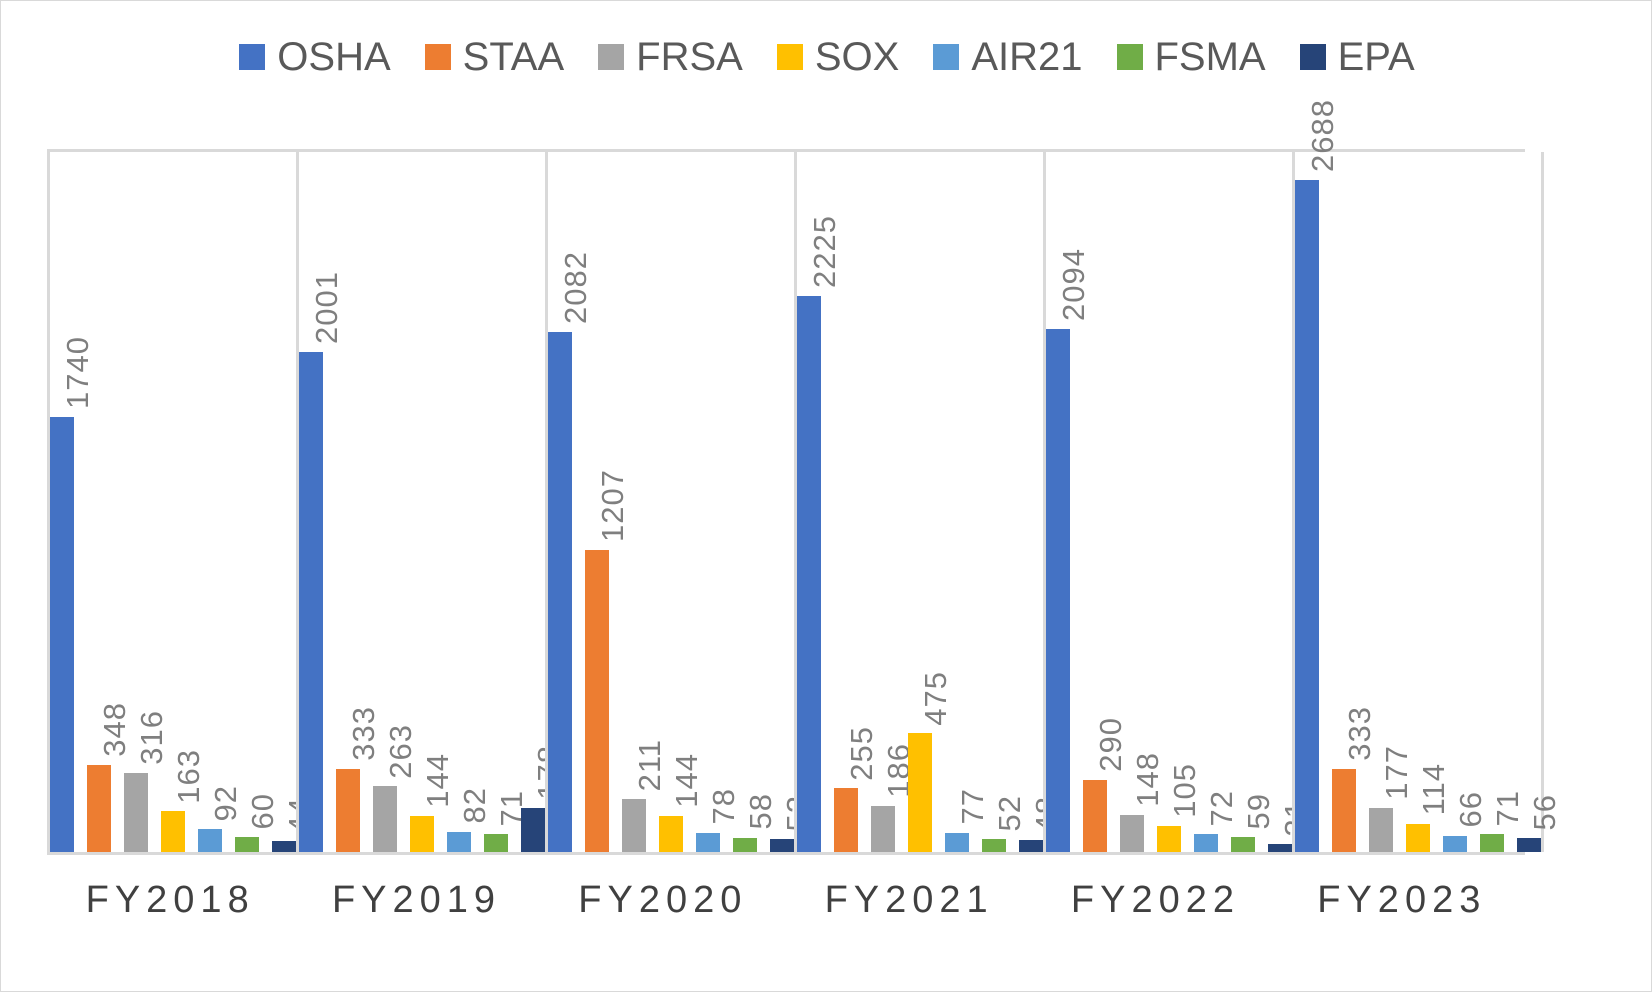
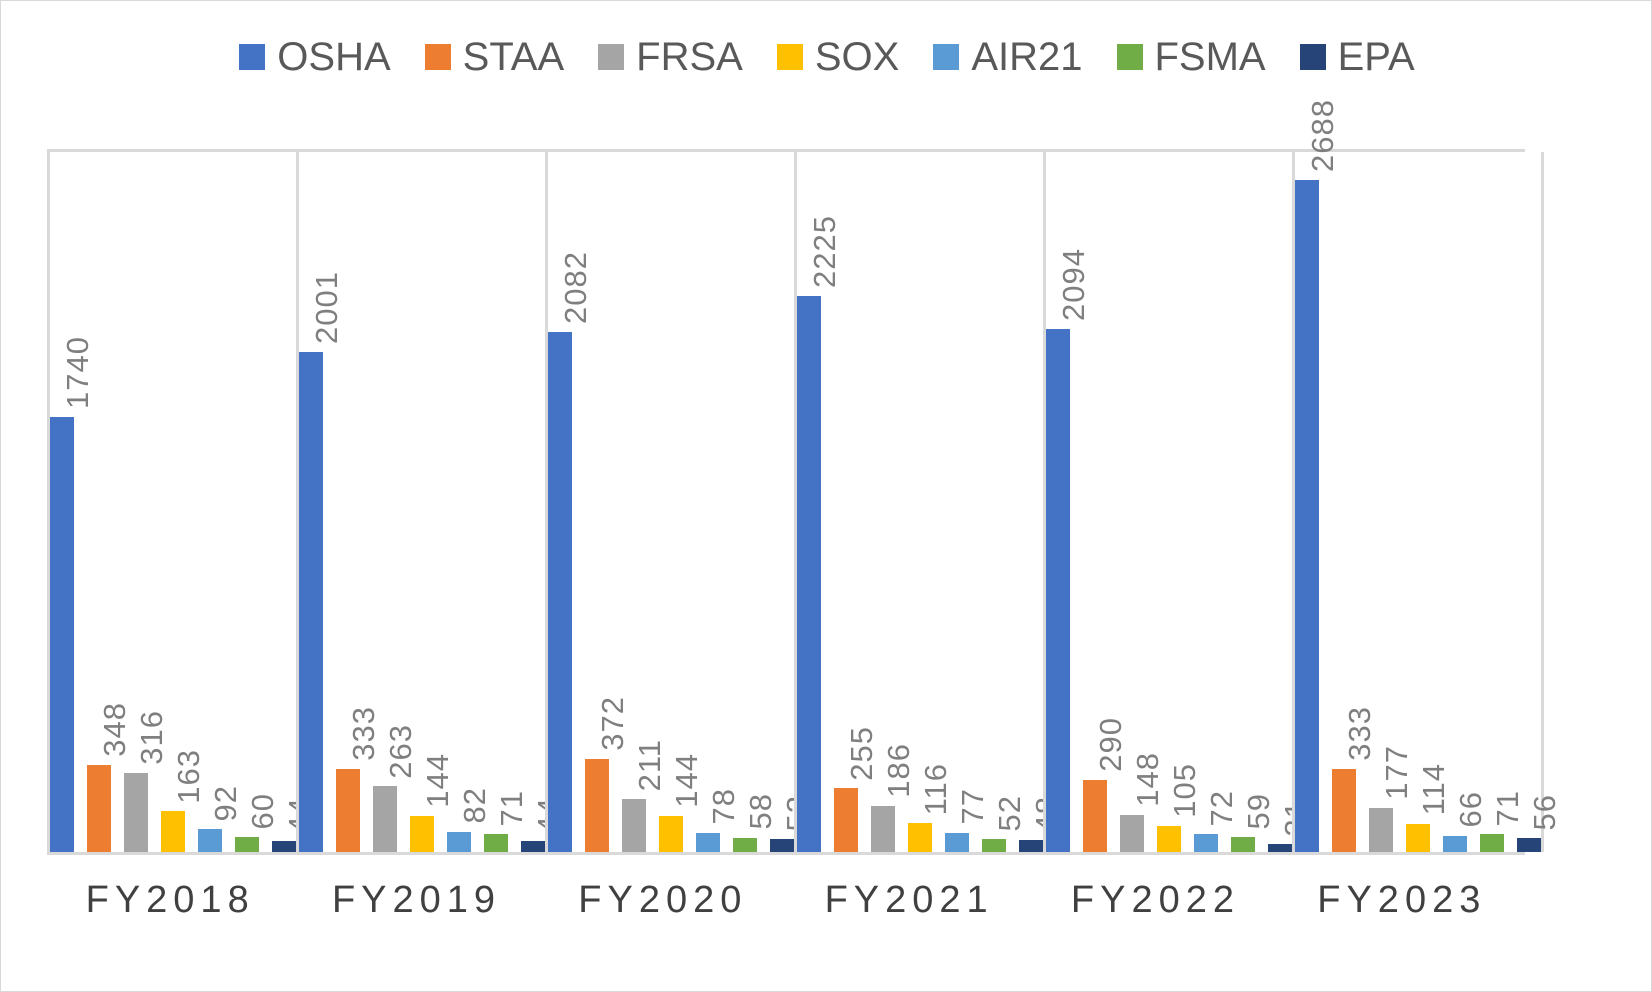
EPA/FY2019: 178 -> 44
STAA/FY2020: 1207 -> 372
SOX/FY2021: 475 -> 116
